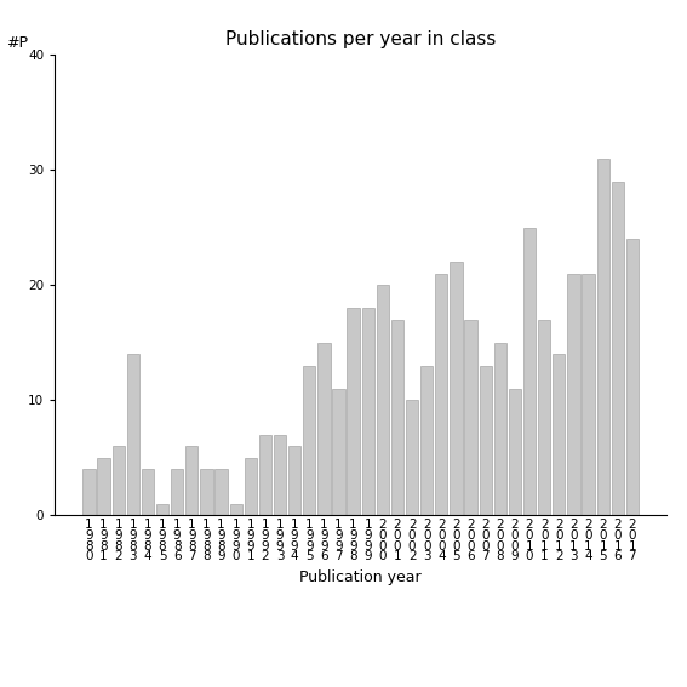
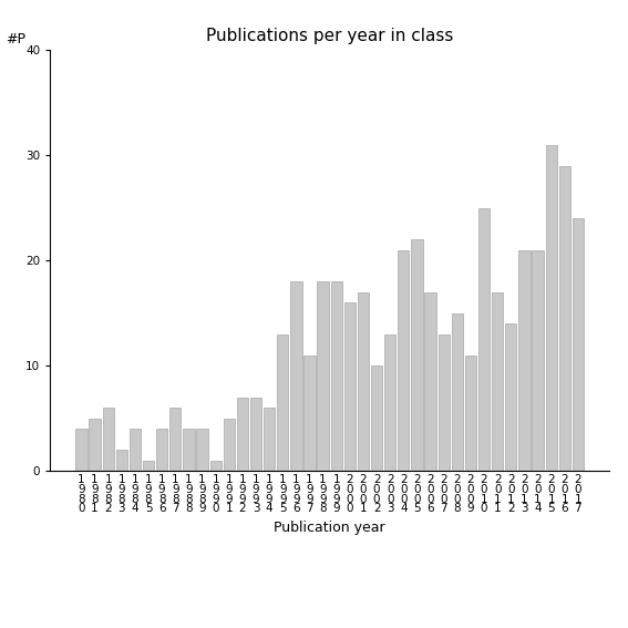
1 9 8 3: 14 -> 2
1 9 9 6: 15 -> 18
2 0 0 0: 20 -> 16
